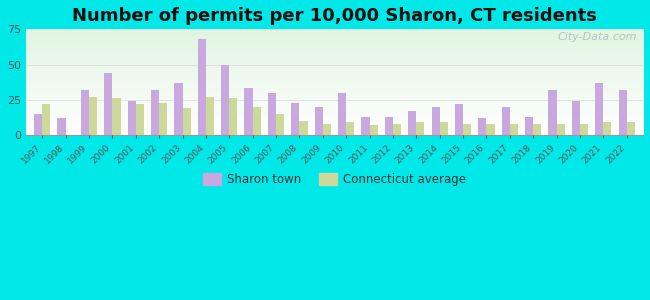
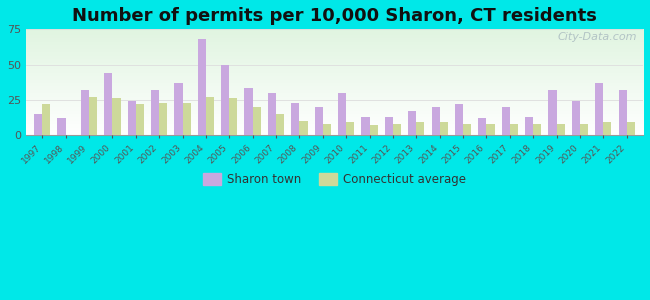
Connecticut average/2003: 19 -> 23
